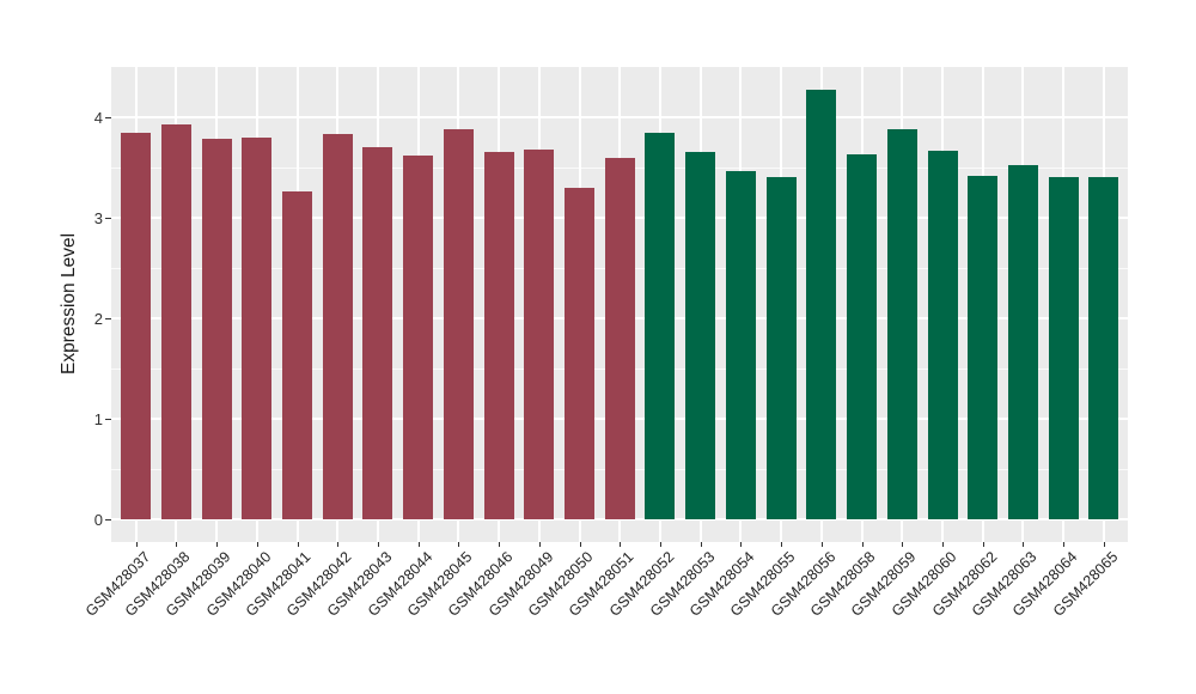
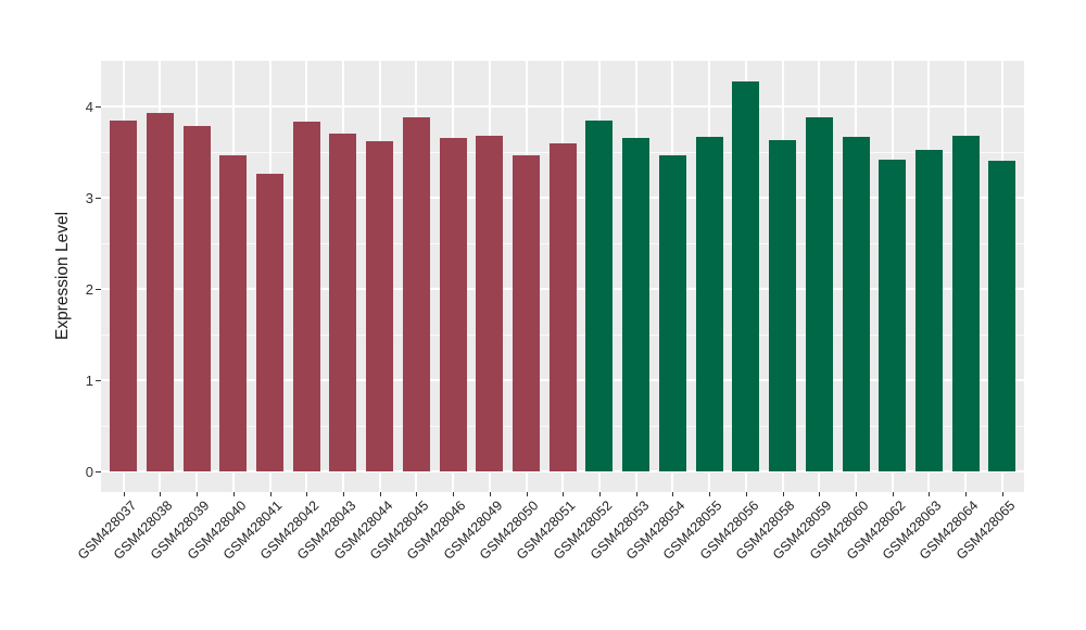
GSM428040: 3.8 -> 3.5
GSM428050: 3.3 -> 3.5
GSM428055: 3.4 -> 3.7
GSM428064: 3.4 -> 3.7
